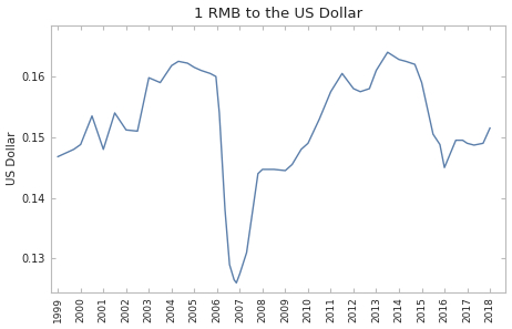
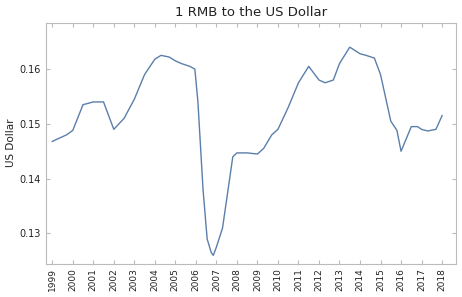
2001: 0.1480 -> 0.1540
2002: 0.1512 -> 0.1490
2003: 0.1598 -> 0.1545
